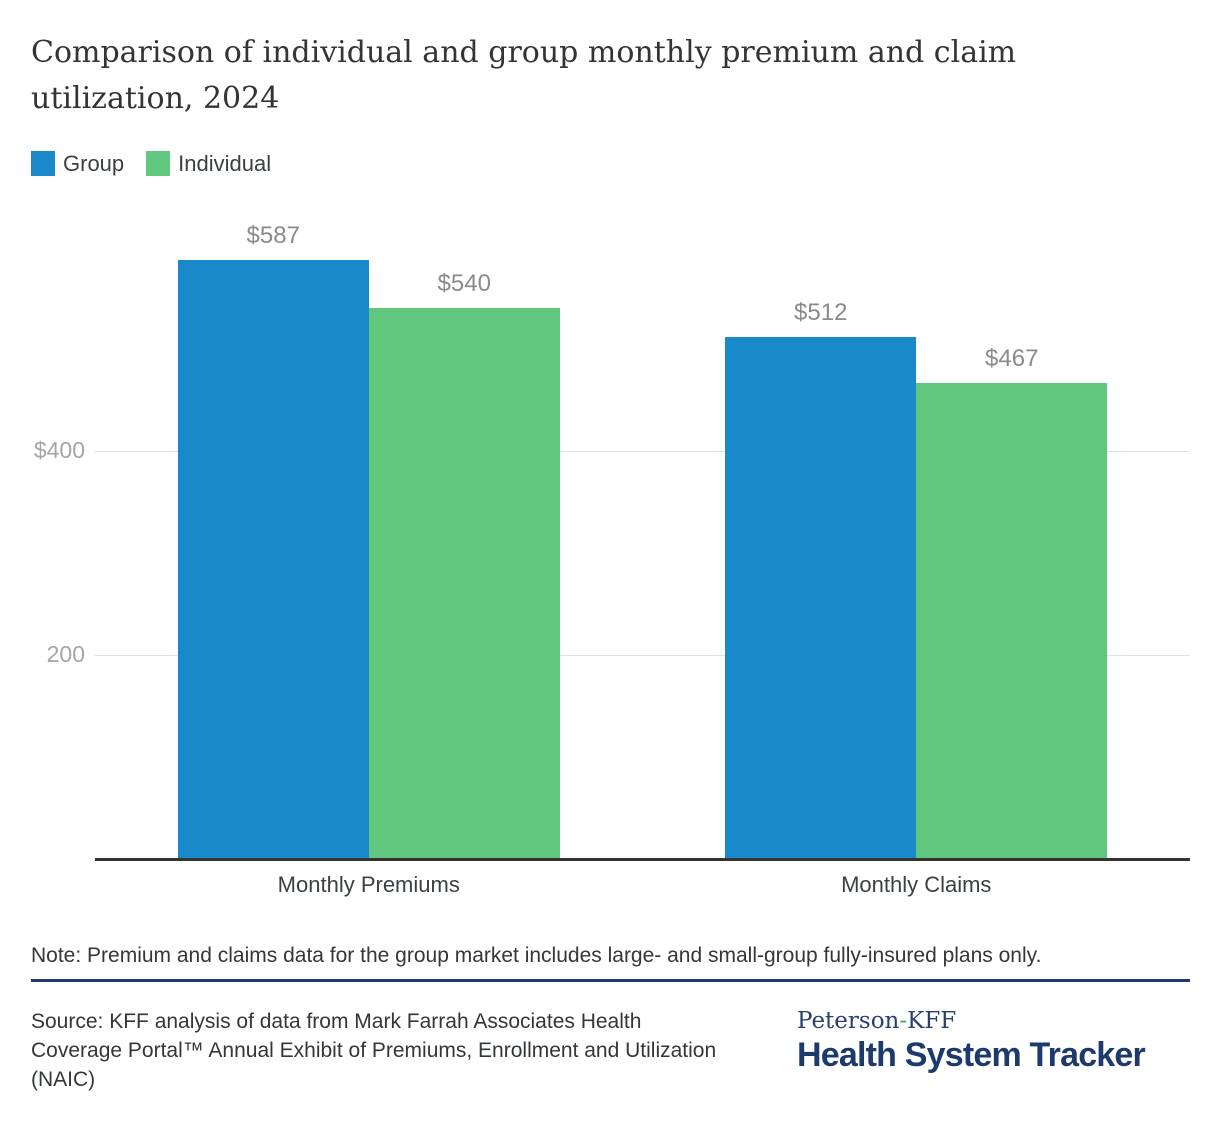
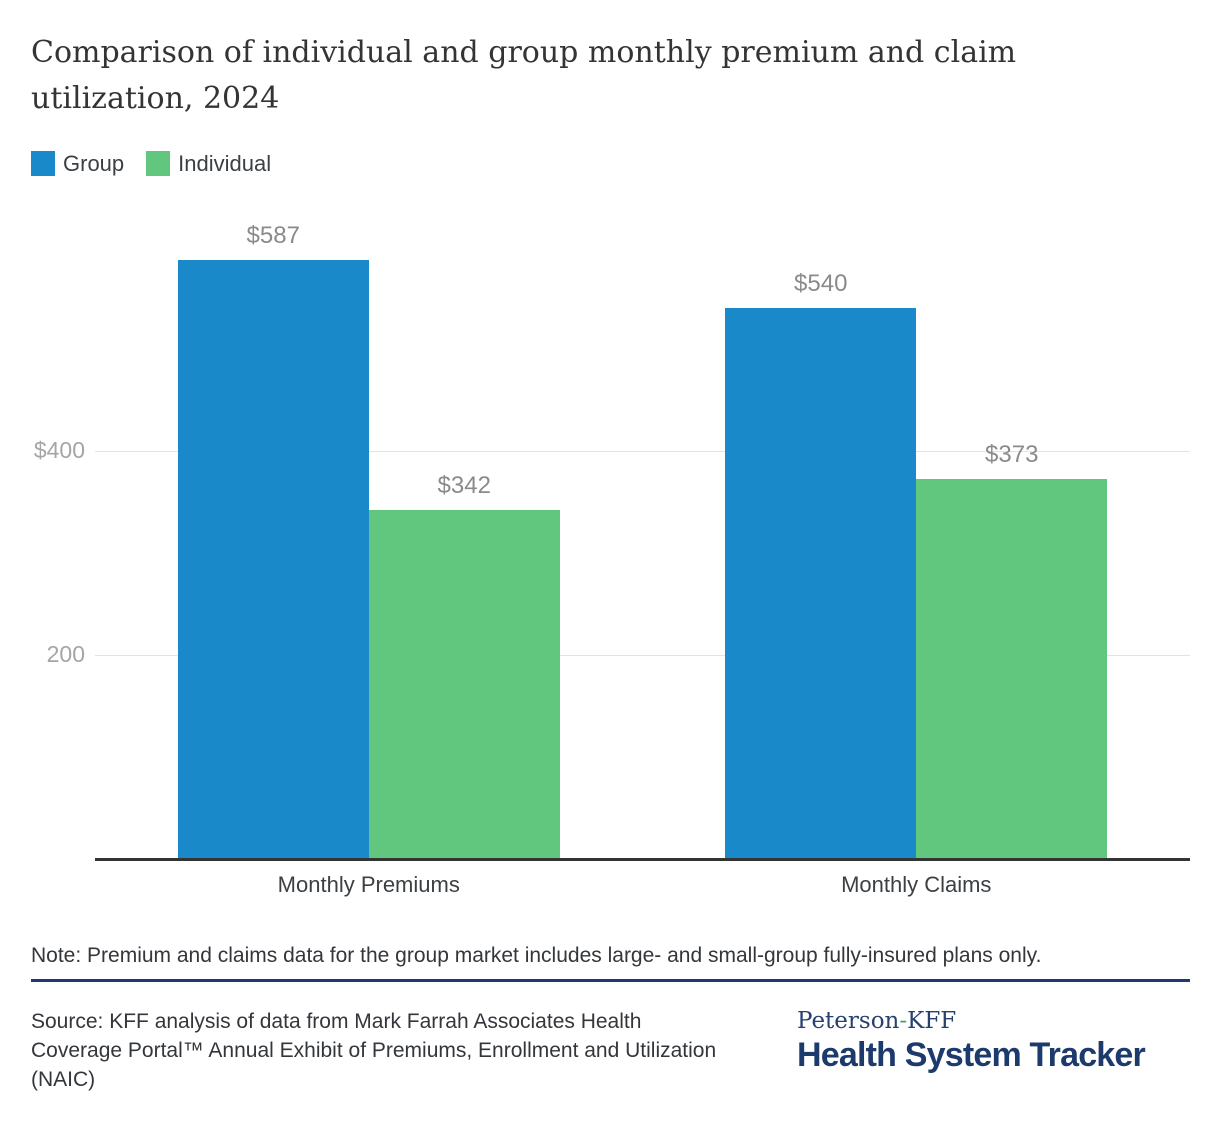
Individual/Monthly Premiums: $540 -> $342
Group/Monthly Claims: $512 -> $540
Individual/Monthly Claims: $467 -> $373
